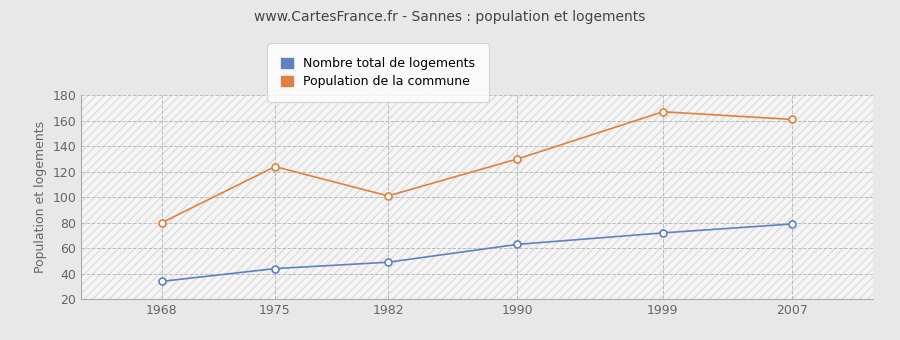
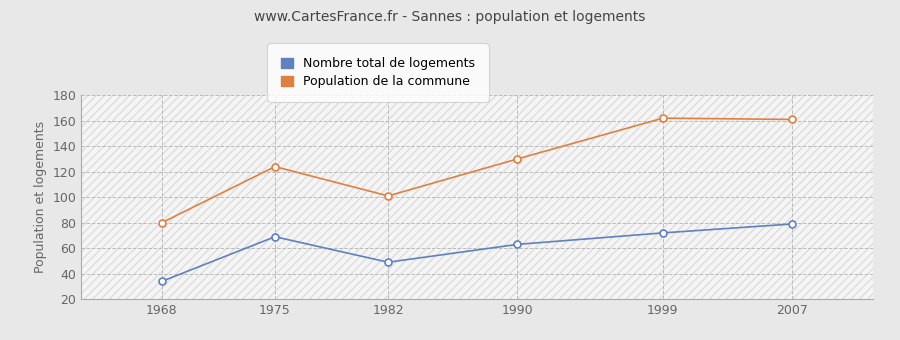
Nombre total de logements/1975: 44 -> 69
Population de la commune/1999: 167 -> 162
